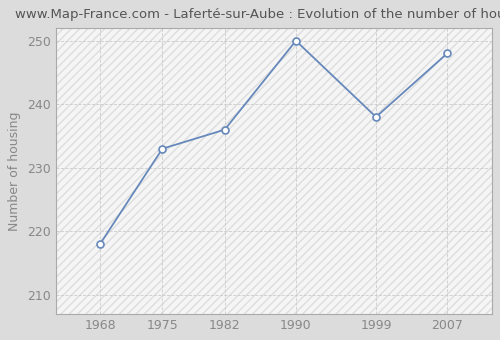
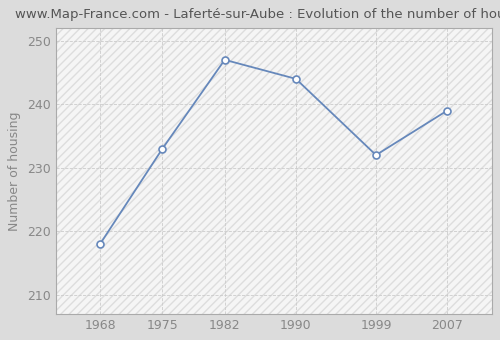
1982: 236 -> 247
1990: 250 -> 244
1999: 238 -> 232
2007: 248 -> 239
